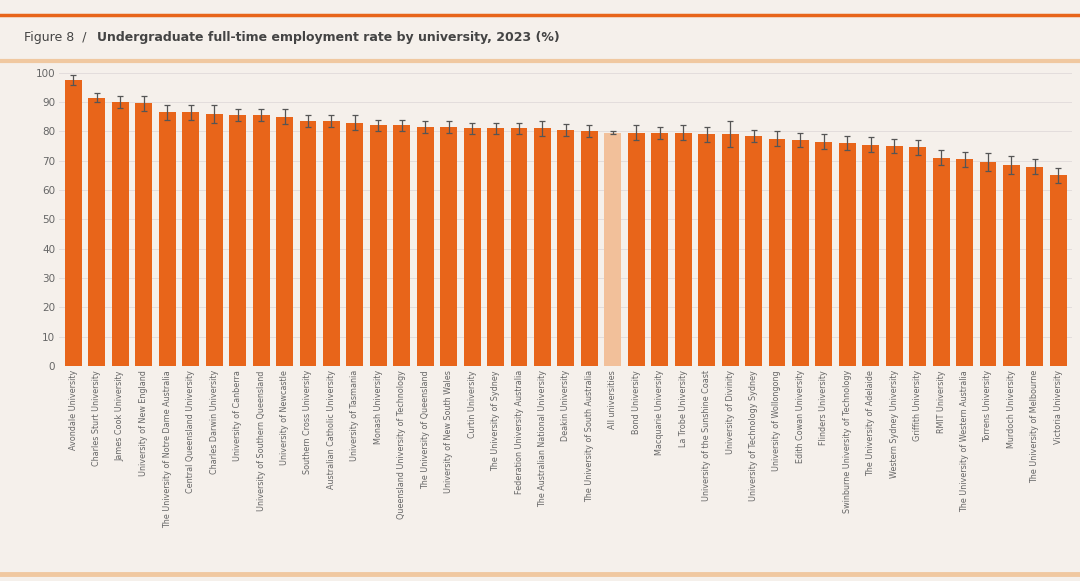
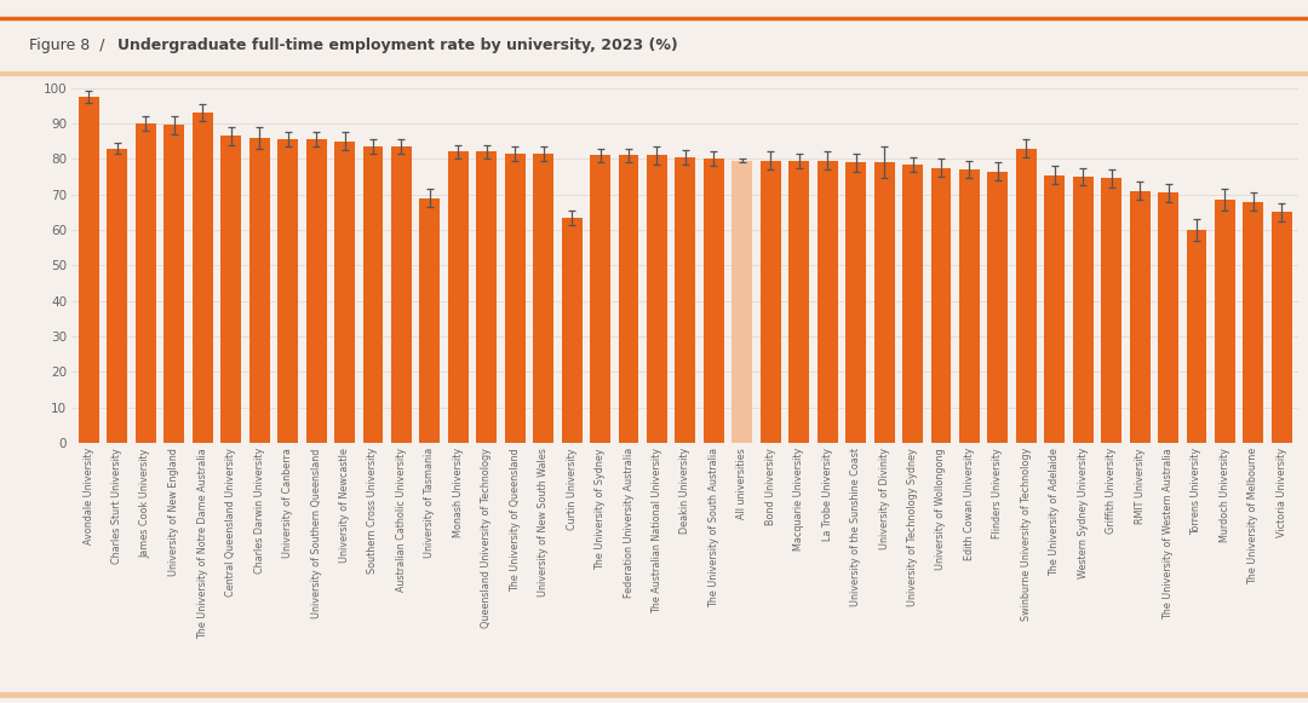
Charles Sturt University: 91.5 -> 83.0
The University of Notre Dame Australia: 86.5 -> 93.0
University of Tasmania: 83.0 -> 69.0
Curtin University: 81.0 -> 63.5
Swinburne University of Technology: 76.0 -> 83.0
Torrens University: 69.5 -> 60.0
